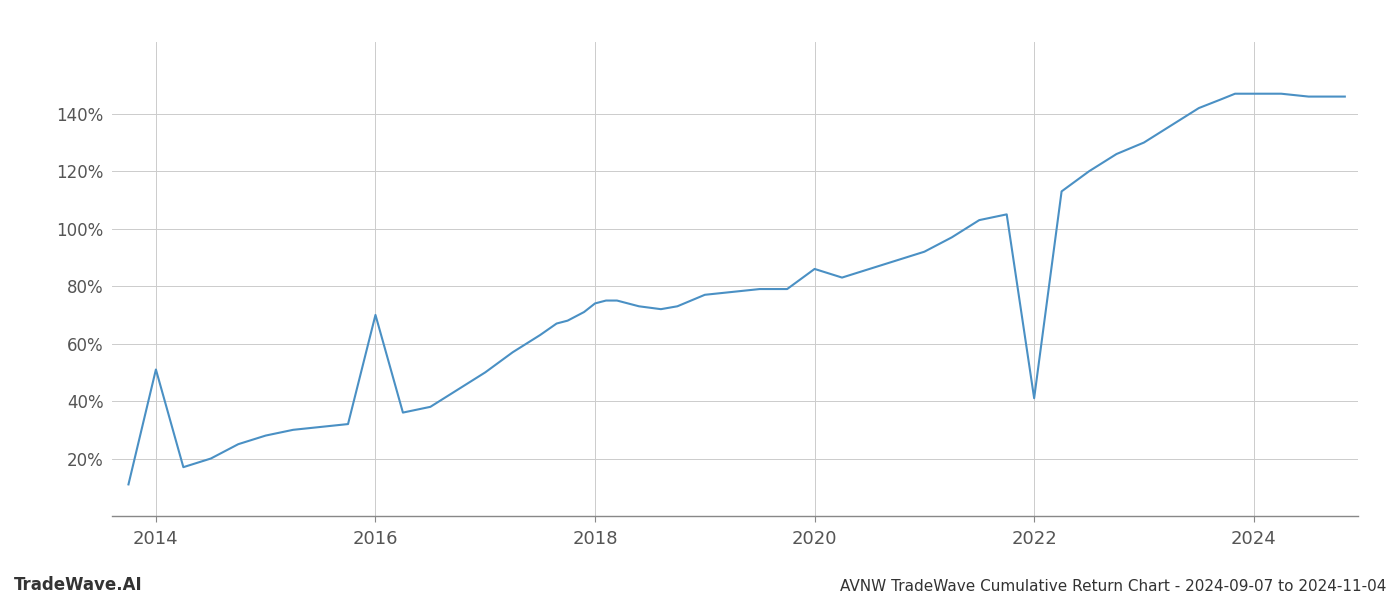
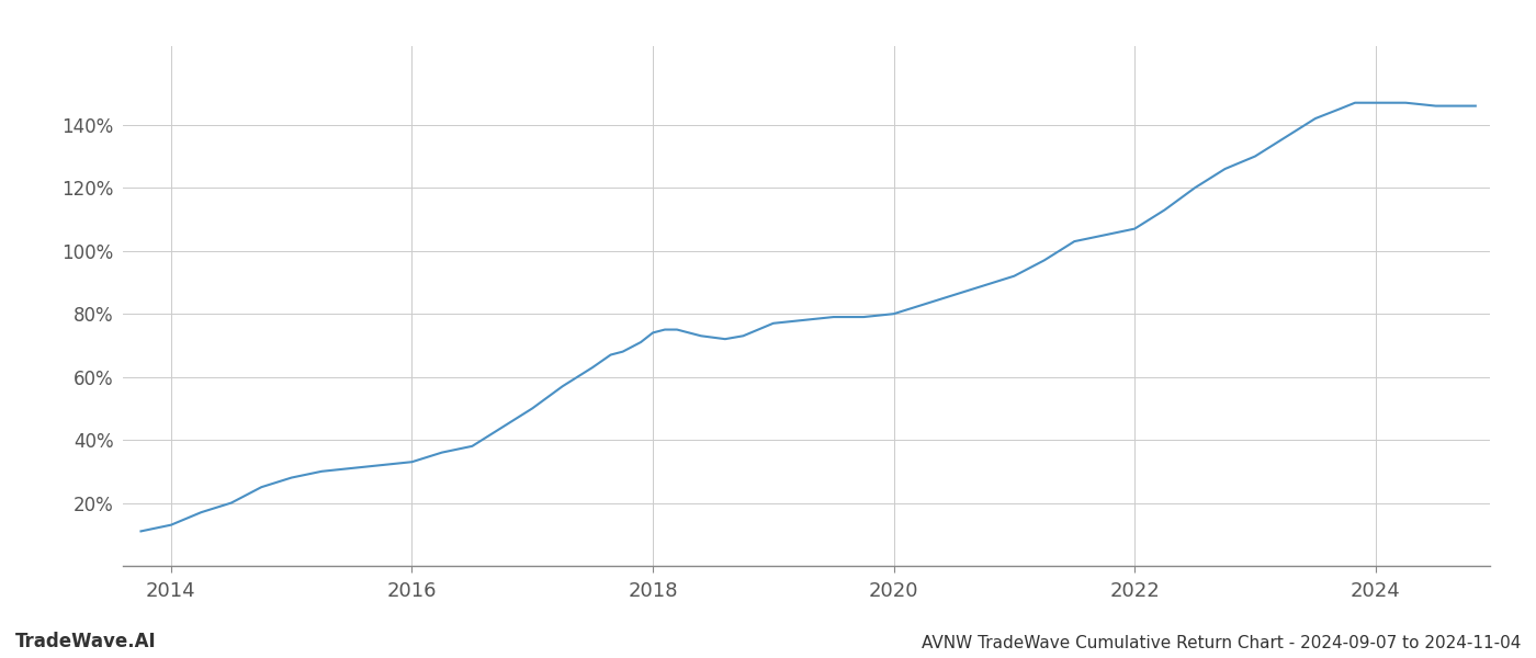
2014: 51% -> 13%
2016: 70% -> 33%
2020: 86% -> 80%
2022: 41% -> 107%
